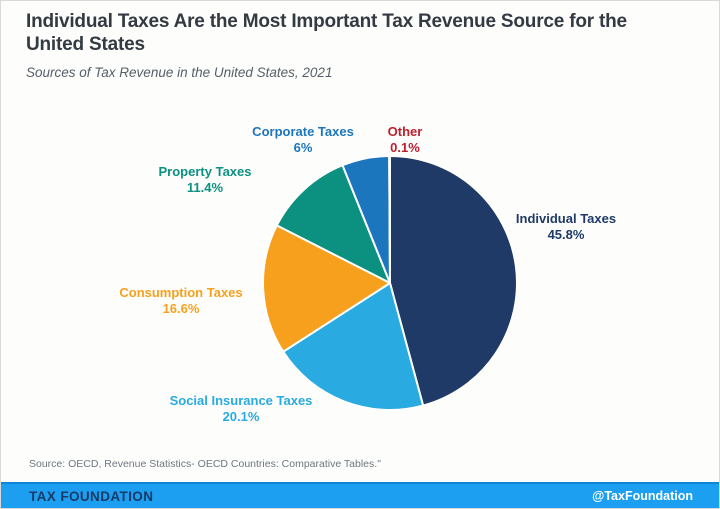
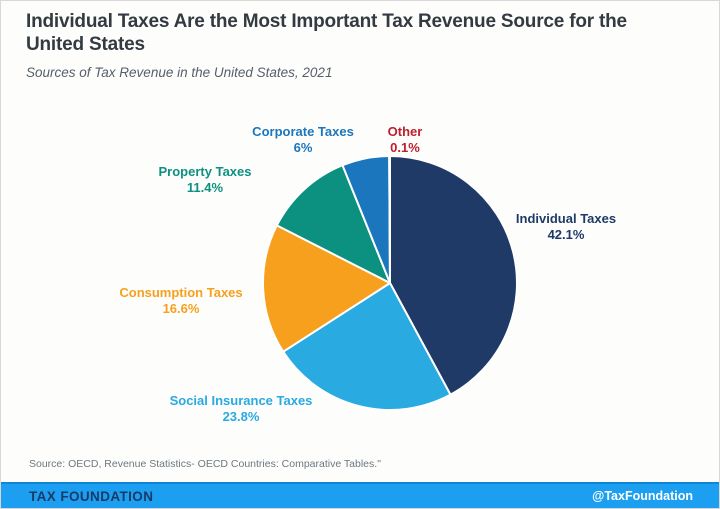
Individual Taxes: 45.8% -> 42.1%
Social Insurance Taxes: 20.1% -> 23.8%
